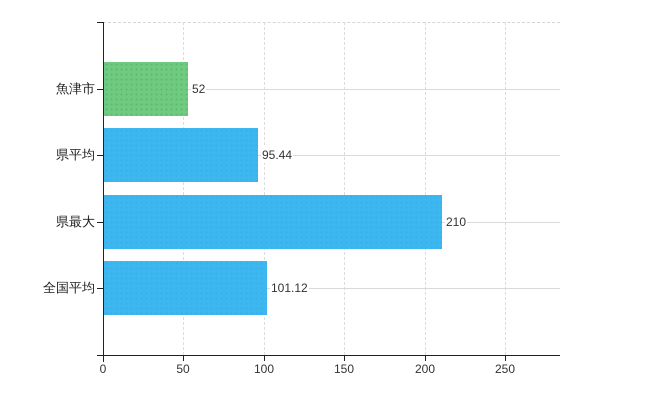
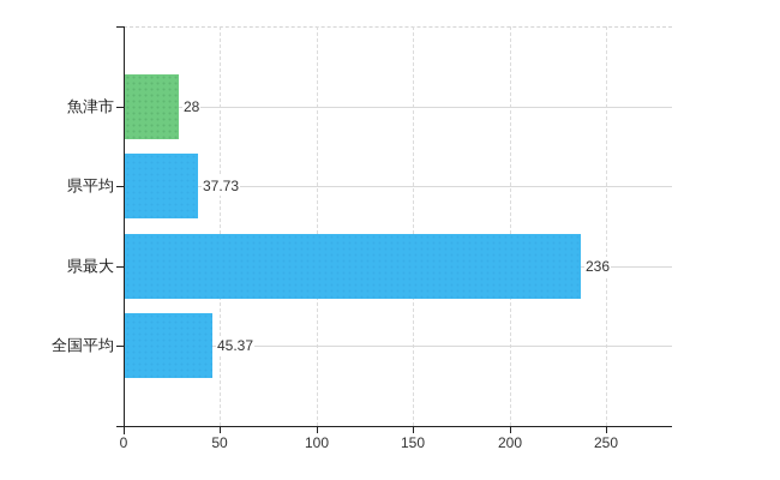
魚津市: 52 -> 28
県平均: 95.44 -> 37.73
県最大: 210 -> 236
全国平均: 101.12 -> 45.37
